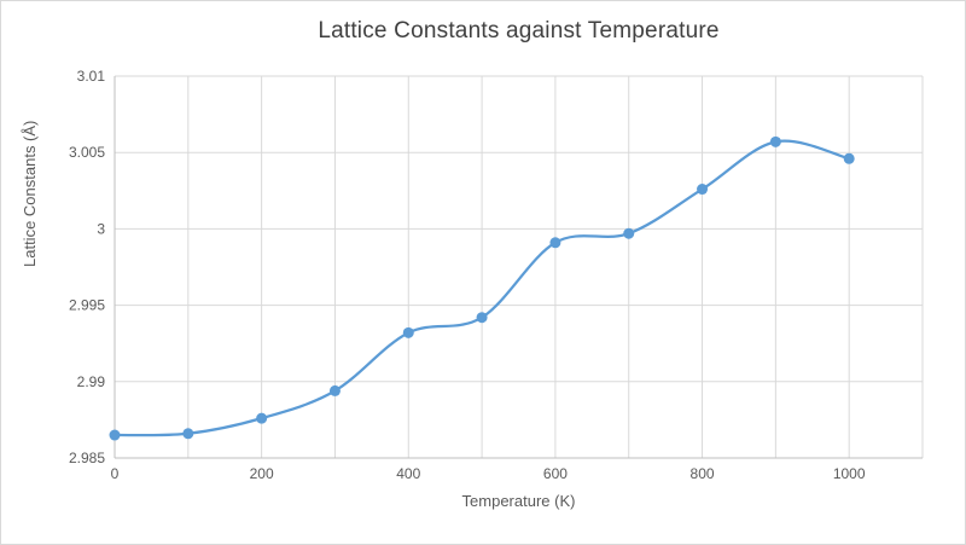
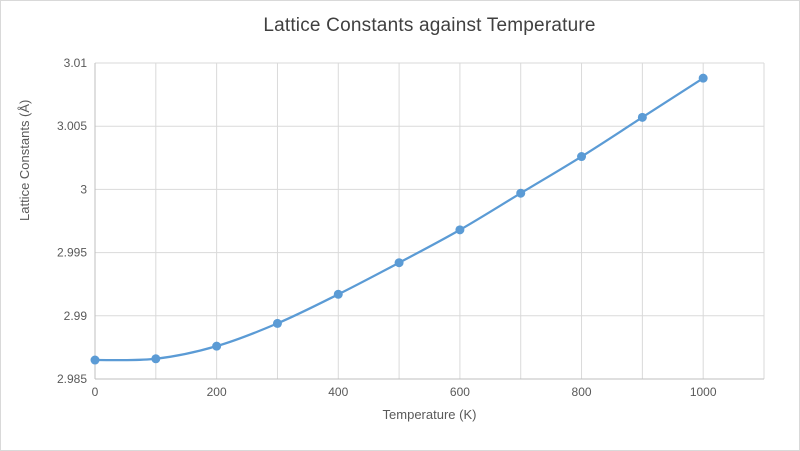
400: 2.9932 -> 2.9917
600: 2.9991 -> 2.9968
1000: 3.0046 -> 3.0088
